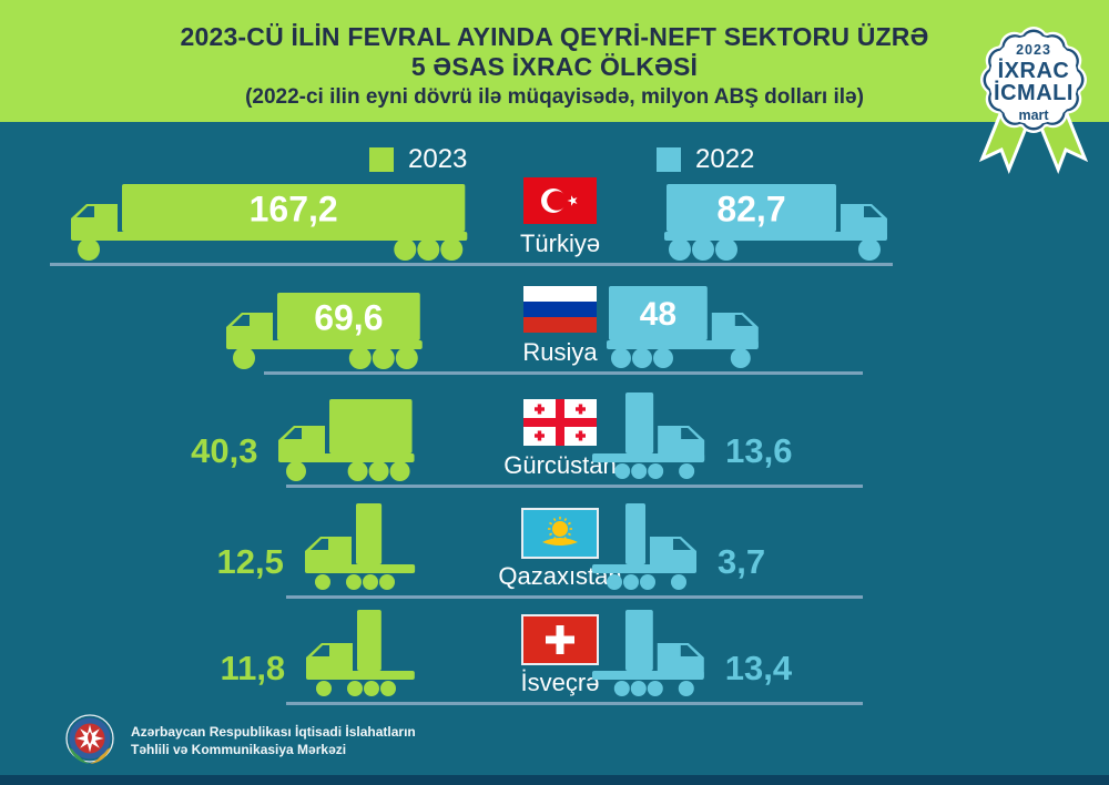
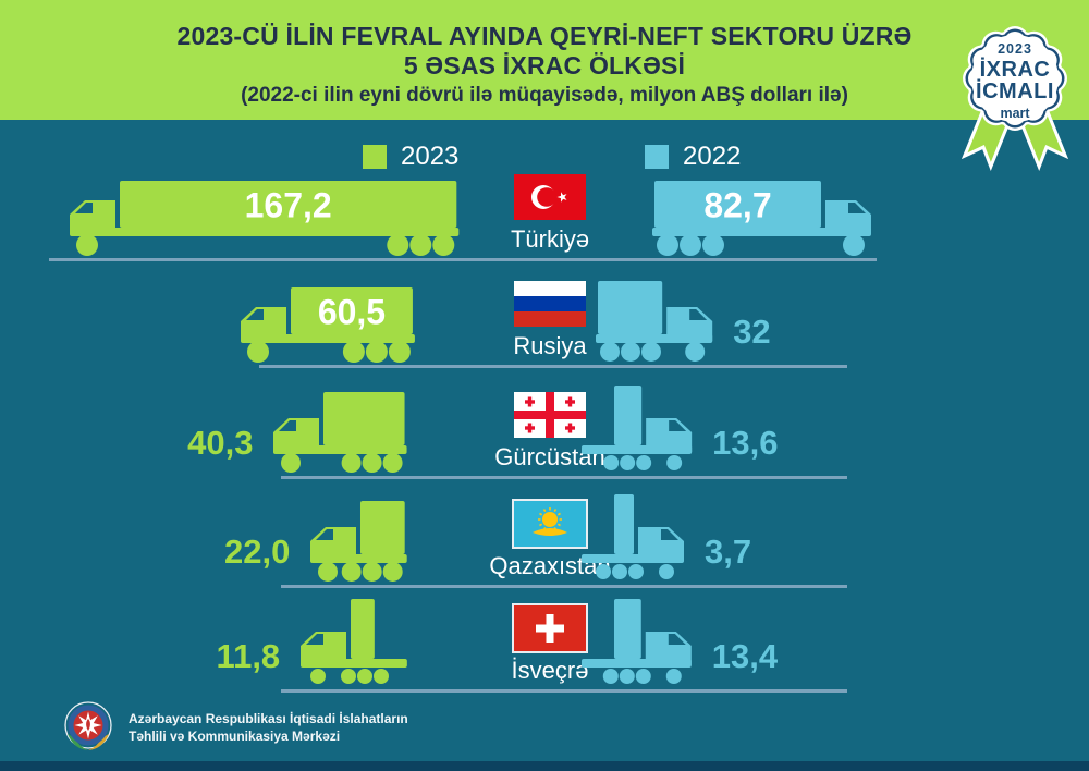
2023/Rusiya: 69,6 -> 60,5
2022/Rusiya: 48 -> 32
2023/Qazaxıstan: 12,5 -> 22,0
